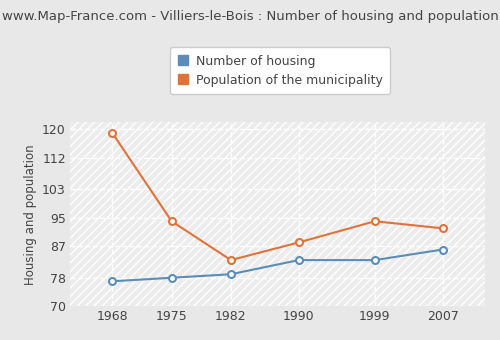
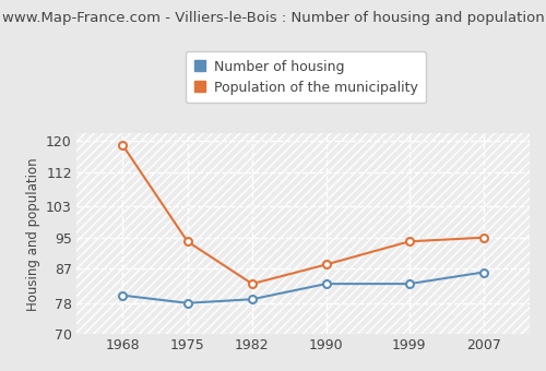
Number of housing/1968: 77 -> 80
Population of the municipality/2007: 92 -> 95
